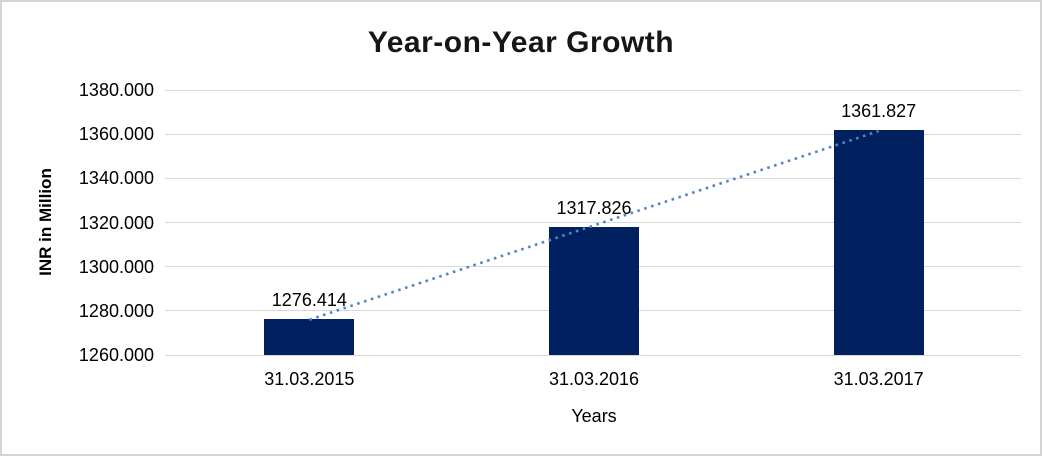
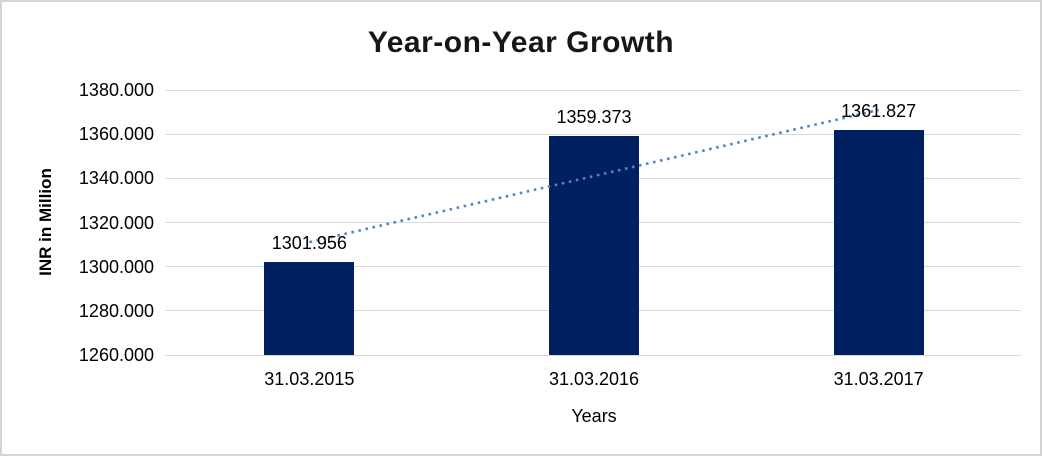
31.03.2015: 1276.414 -> 1301.956
31.03.2016: 1317.826 -> 1359.373
